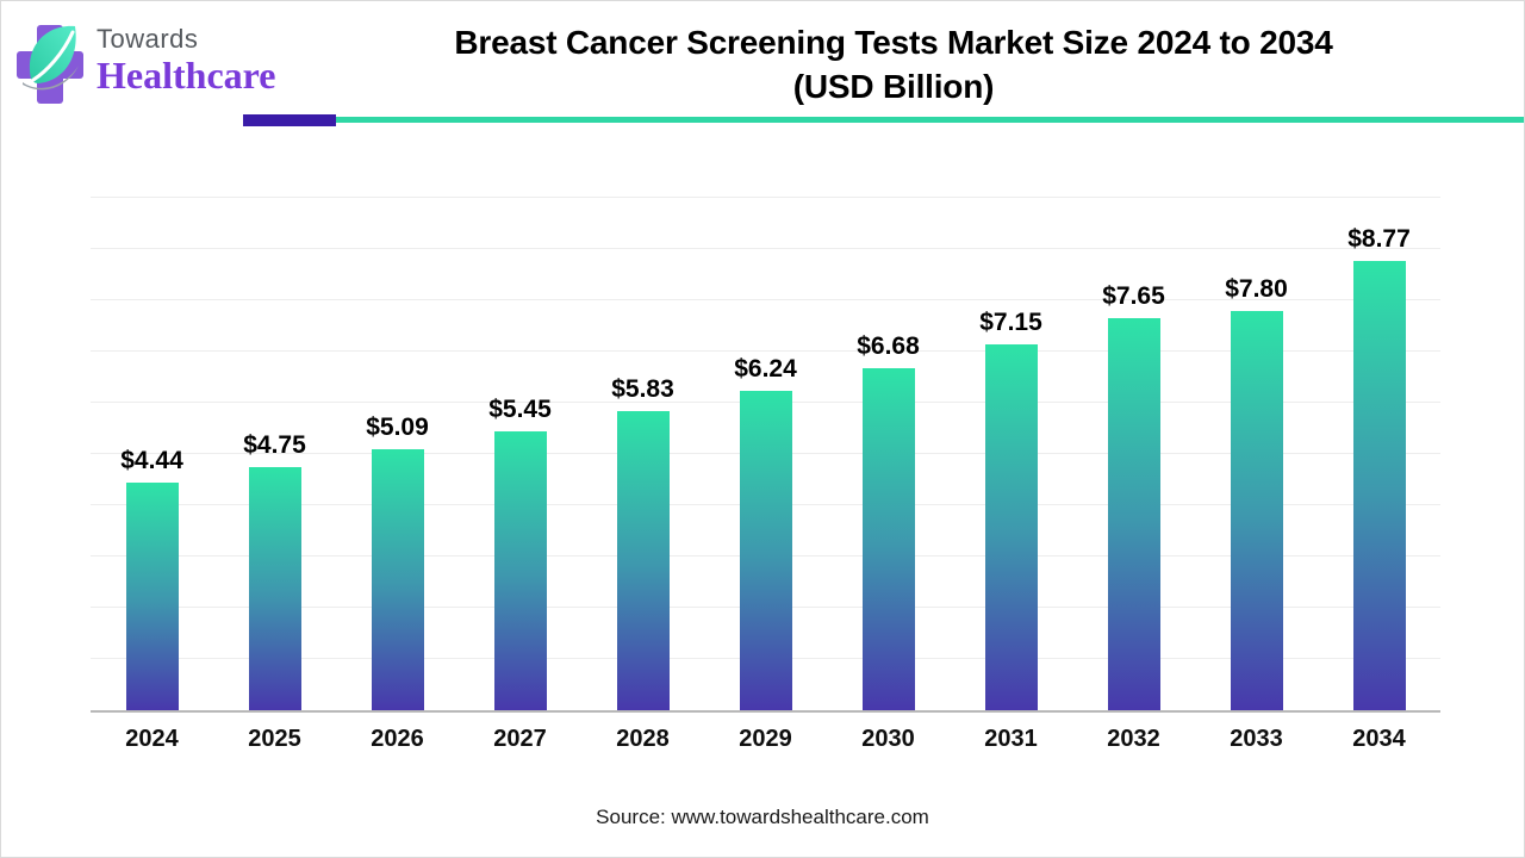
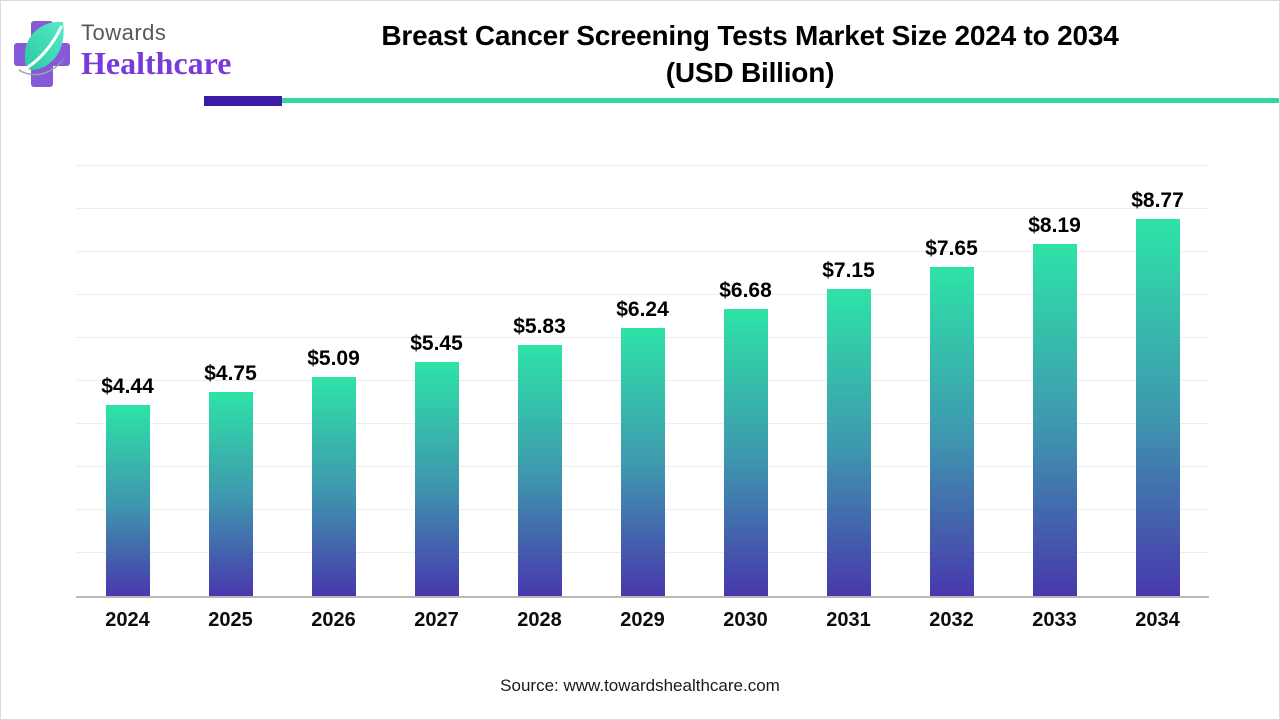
2033: $7.80 -> $8.19
